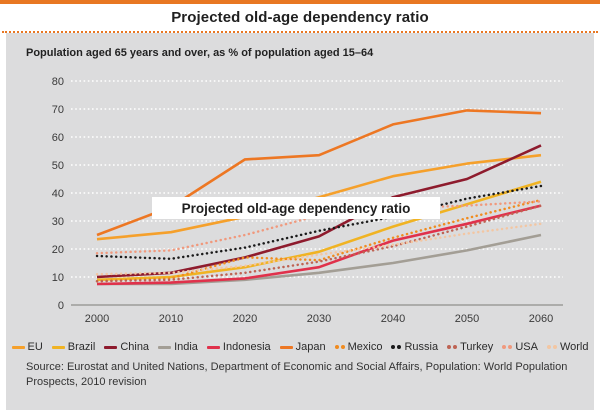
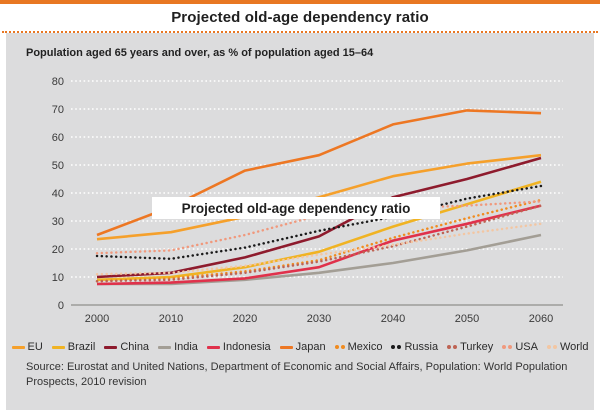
Japan/2020: 52 -> 48
Mexico/2020: 17 -> 12
China/2060: 57 -> 52
